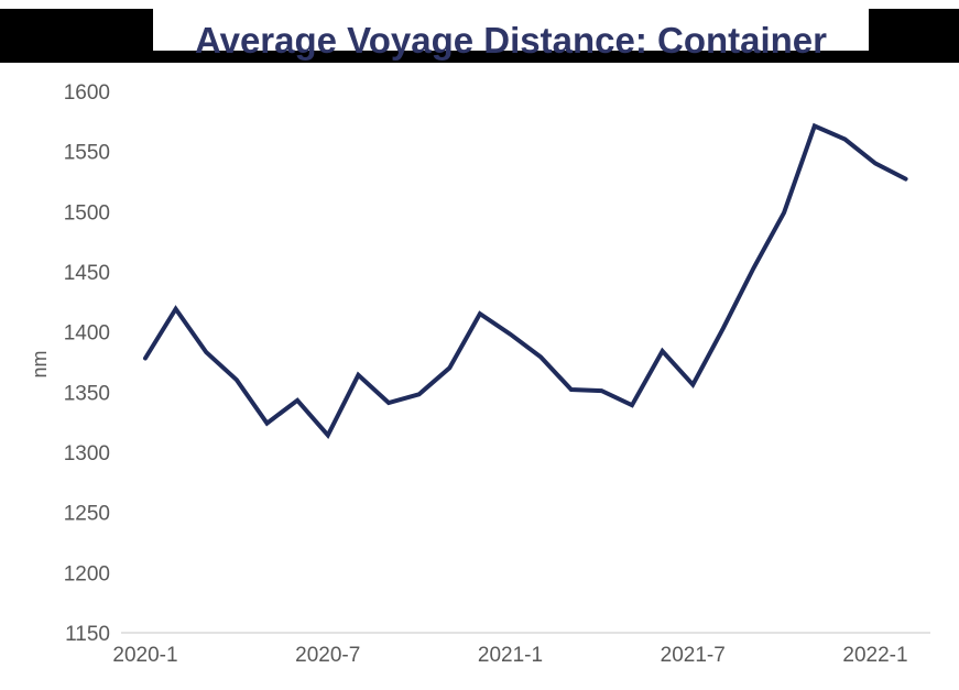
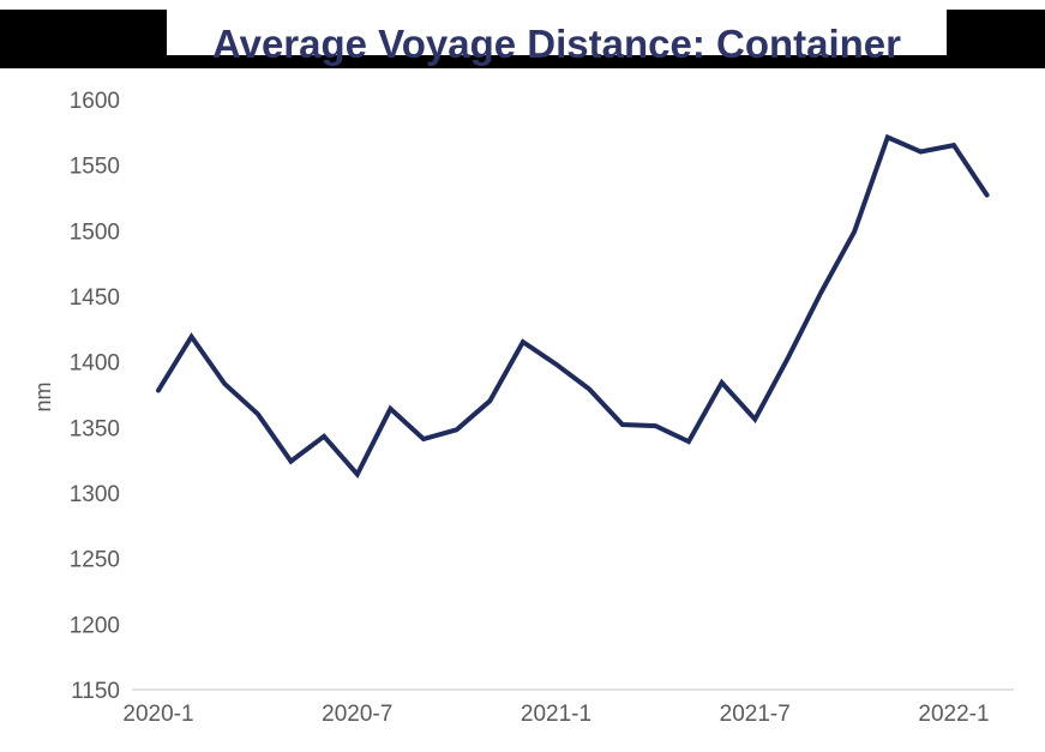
2022-1: 1542 -> 1567
